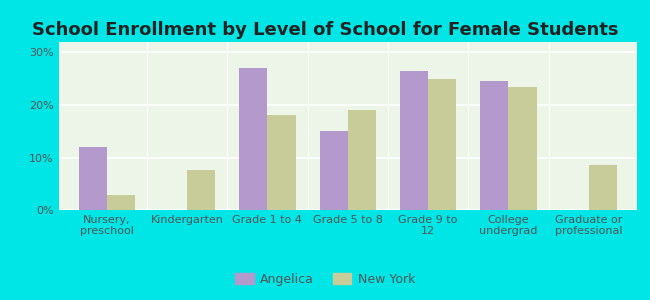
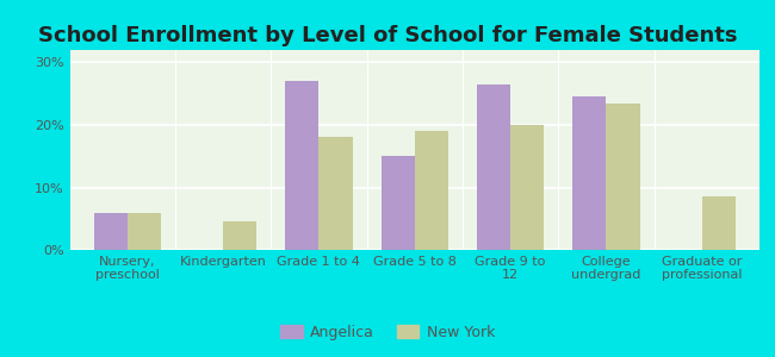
Angelica/Nursery, preschool: 12.0% -> 6.0%
New York/Nursery, preschool: 2.8% -> 6.0%
New York/Kindergarten: 7.6% -> 4.5%
New York/Grade 9 to 12: 25.0% -> 20.0%
